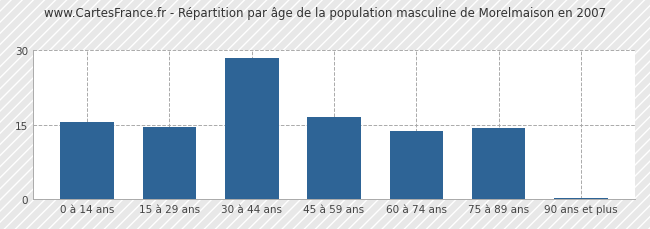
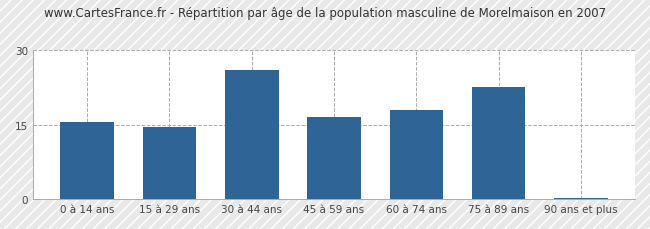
30 à 44 ans: 28.5 -> 26.0
60 à 74 ans: 13.7 -> 18.0
75 à 89 ans: 14.4 -> 22.5
